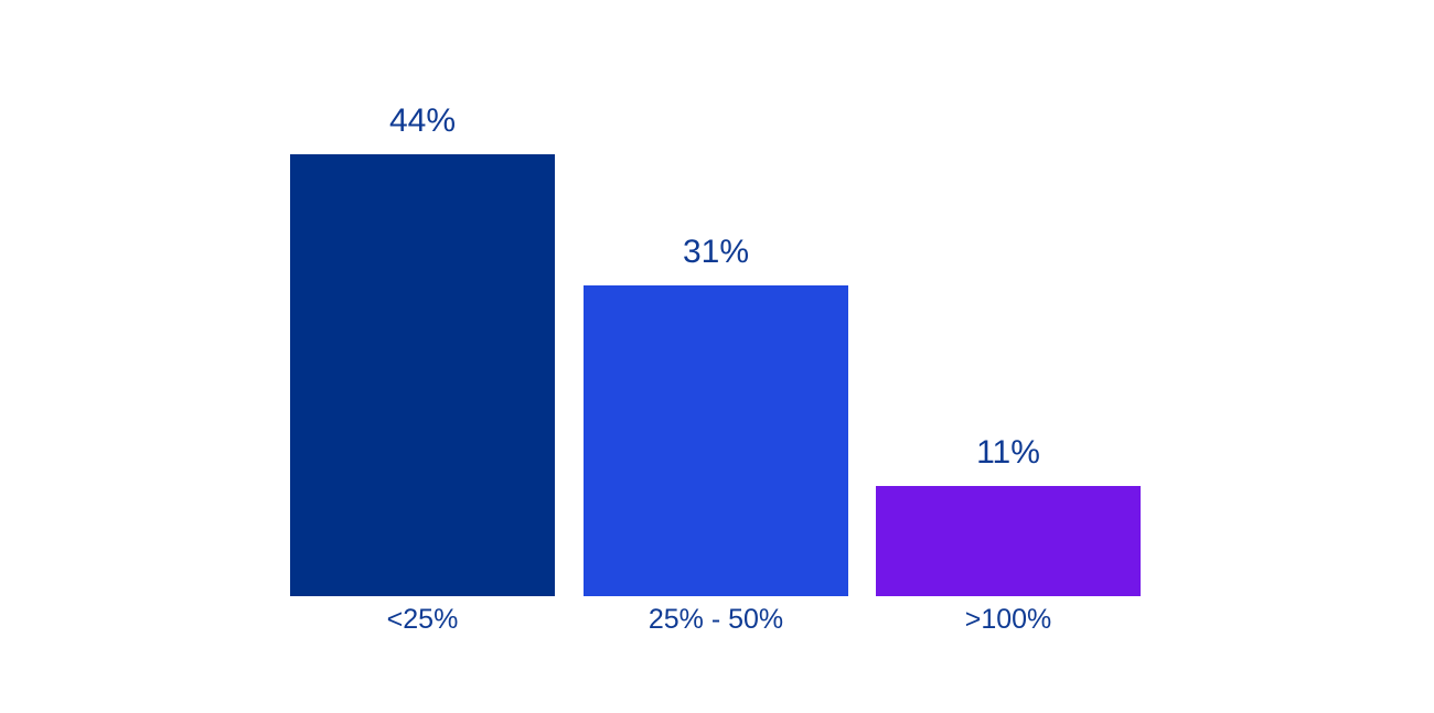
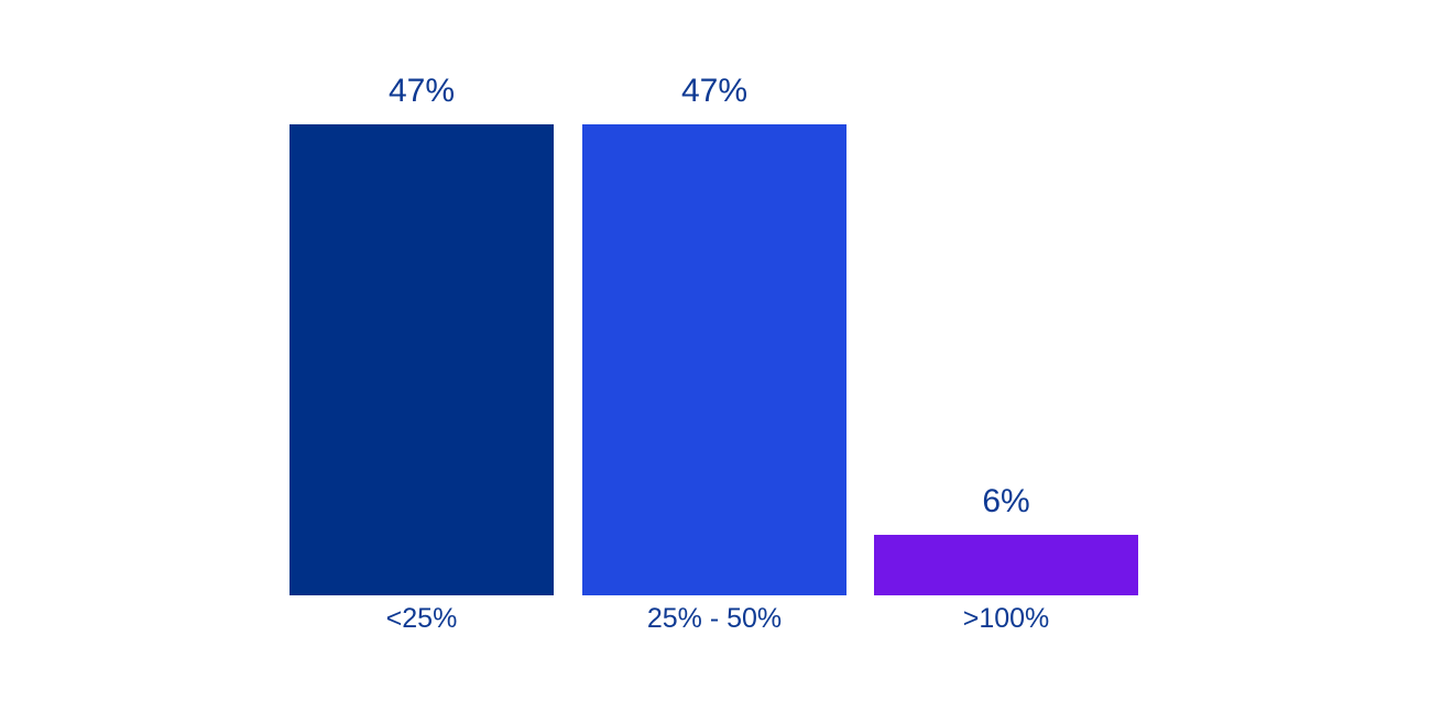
<25%: 44% -> 47%
25% - 50%: 31% -> 47%
>100%: 11% -> 6%
